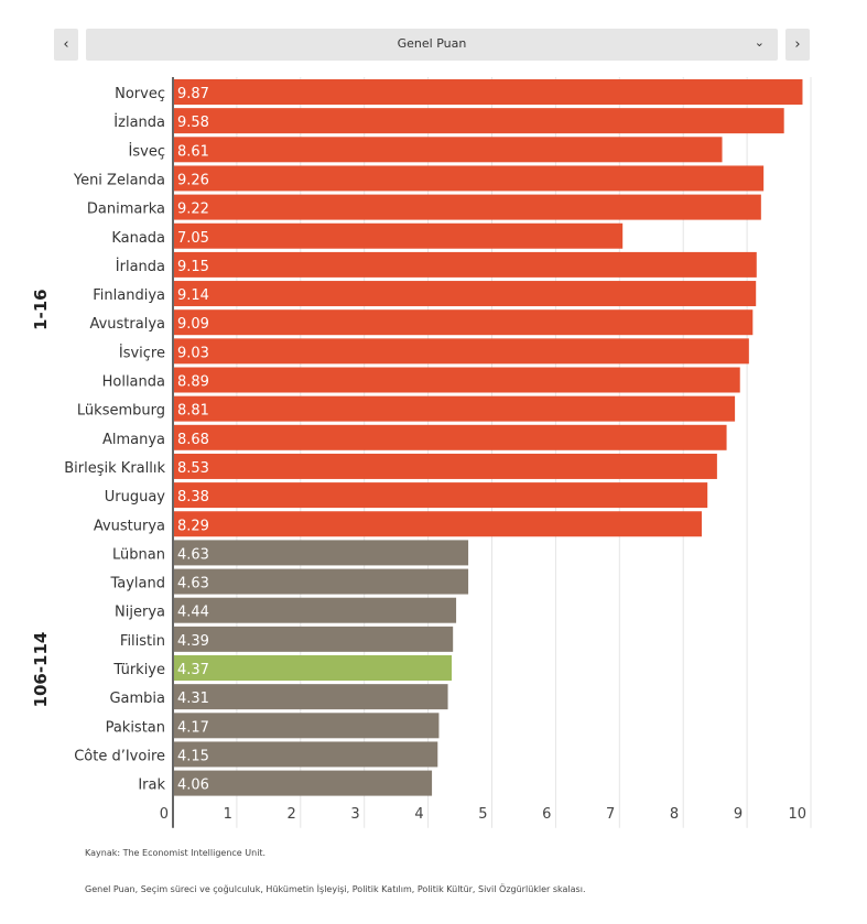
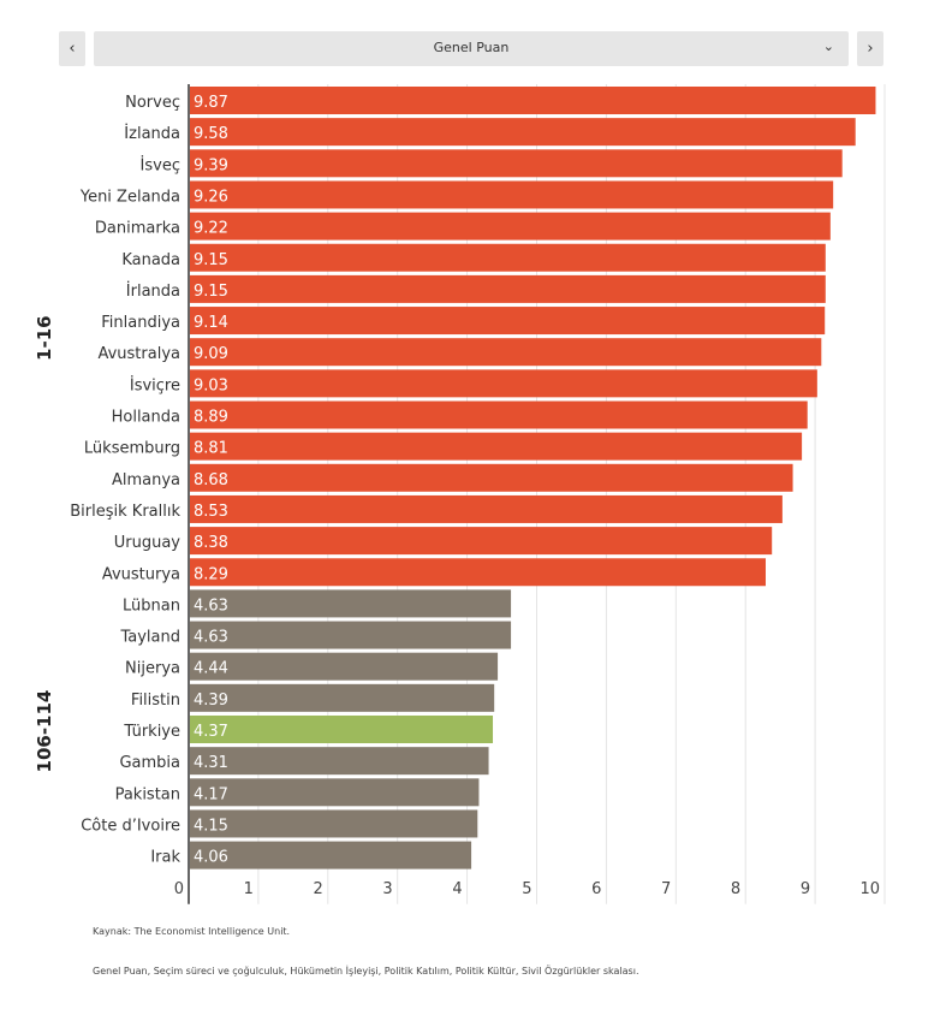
İsveç: 8.61 -> 9.39
Kanada: 7.05 -> 9.15
